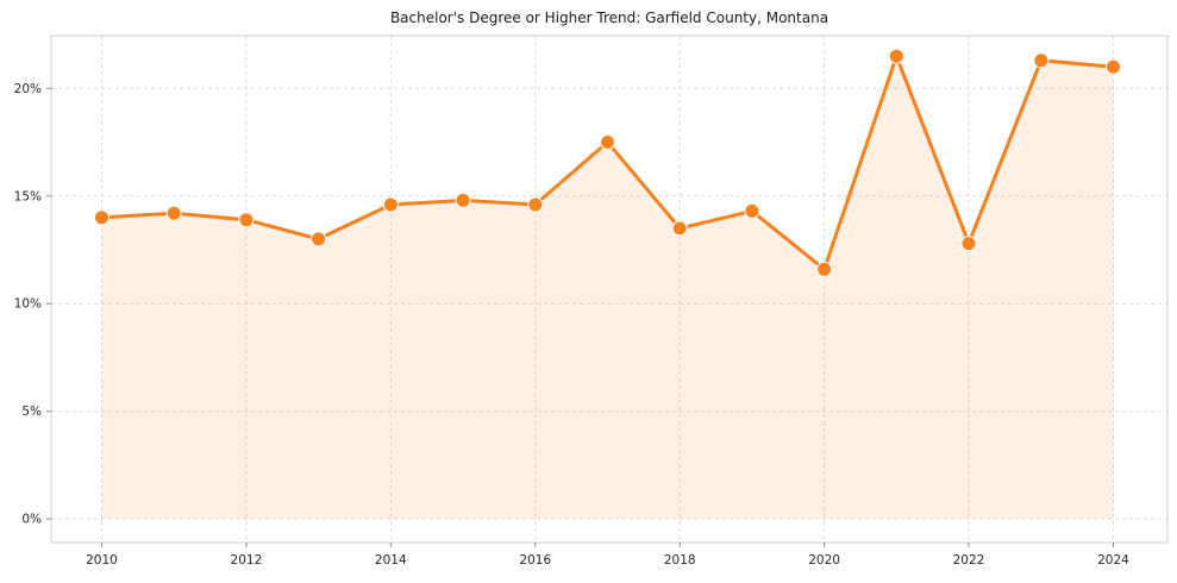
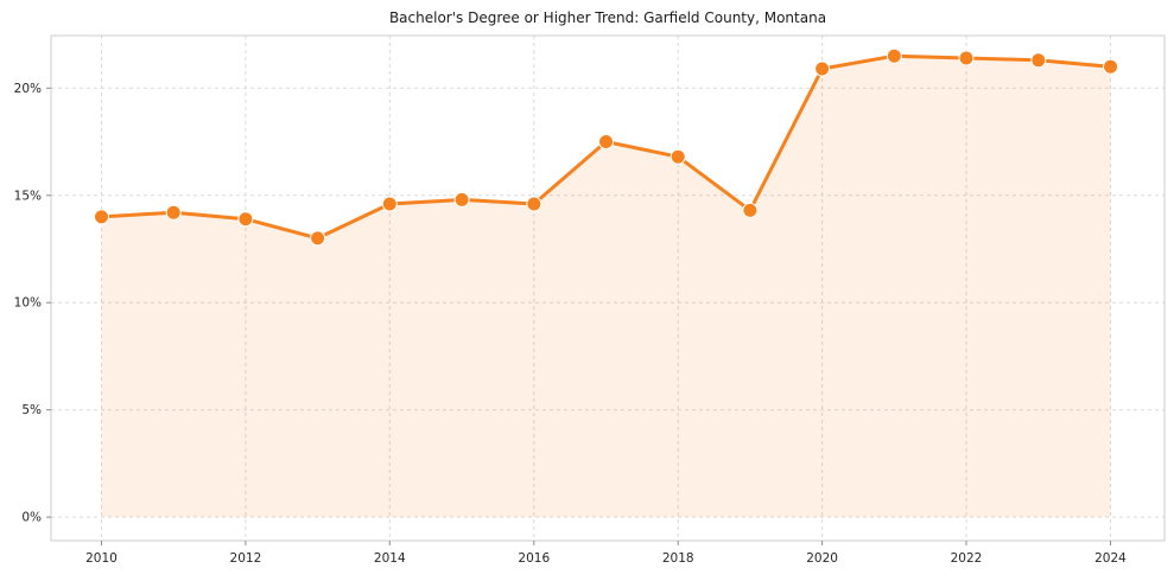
2018: 13.5% -> 16.8%
2020: 11.6% -> 20.9%
2022: 12.8% -> 21.4%
